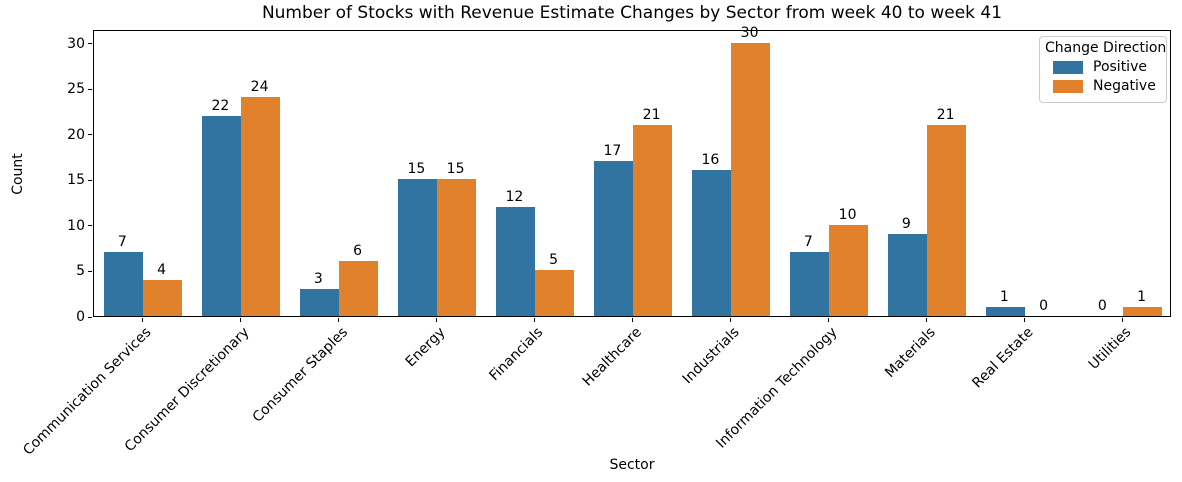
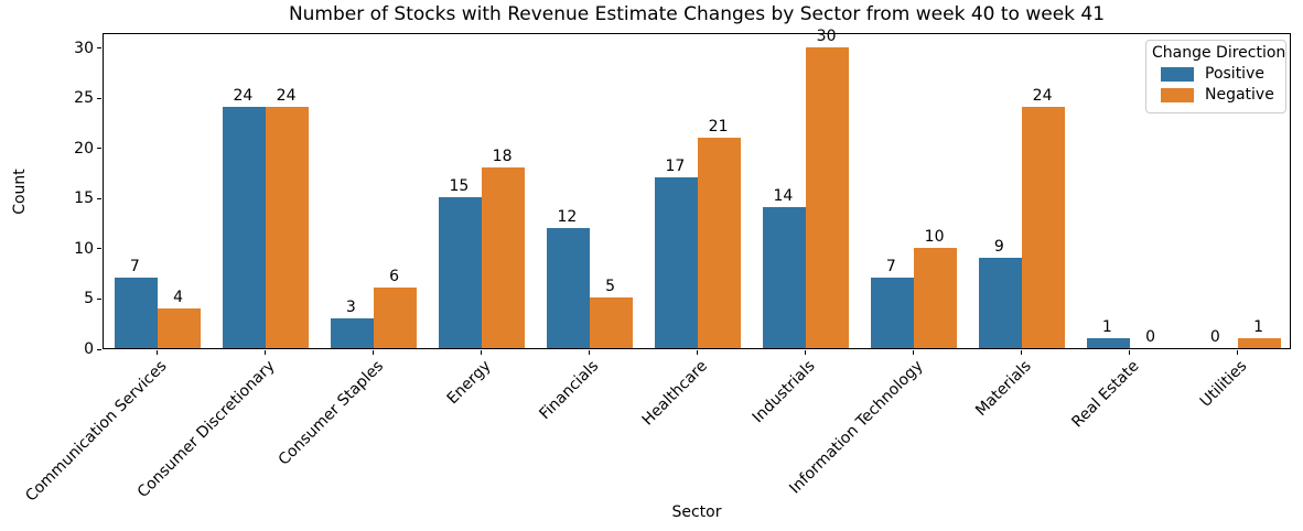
Positive/Consumer Discretionary: 22 -> 24
Negative/Energy: 15 -> 18
Positive/Industrials: 16 -> 14
Negative/Materials: 21 -> 24
